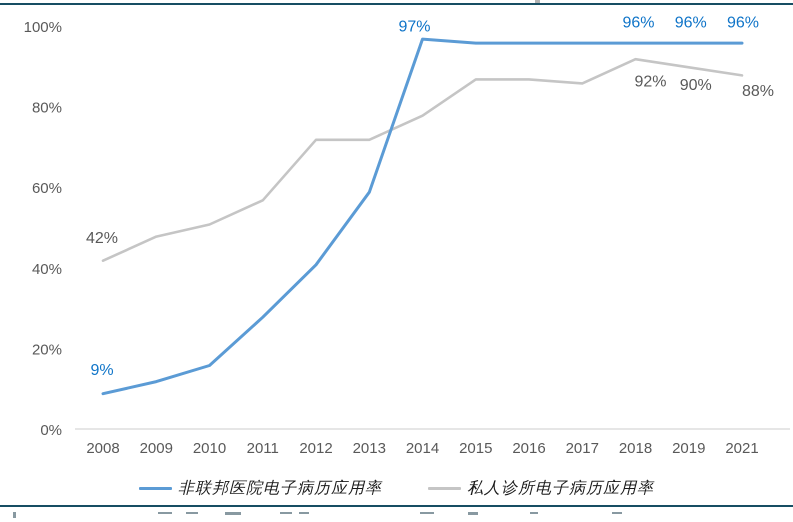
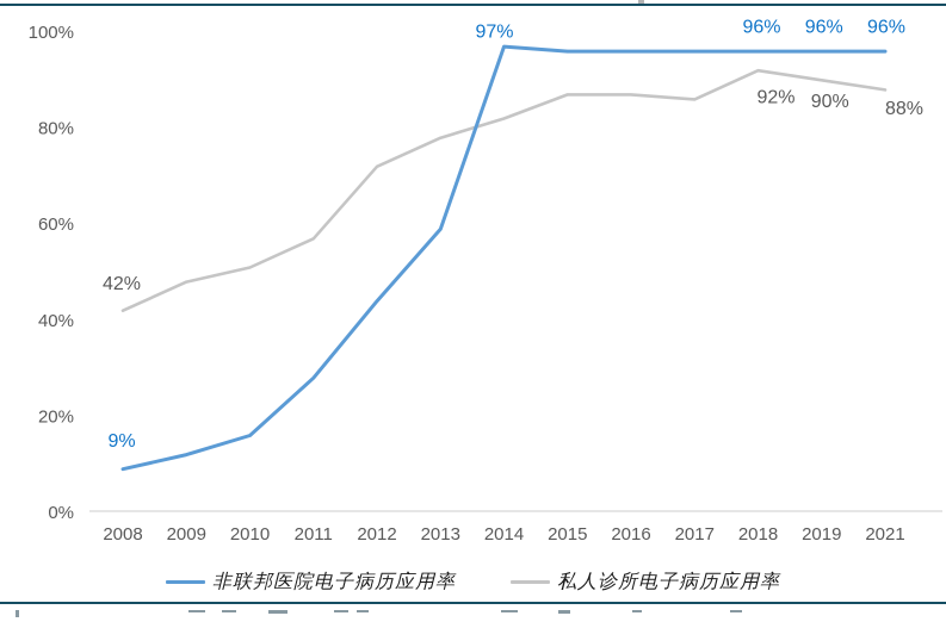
非联邦医院电子病历应用率/2012: 41% -> 44%
私人诊所电子病历应用率/2013: 72% -> 78%
私人诊所电子病历应用率/2014: 78% -> 82%
